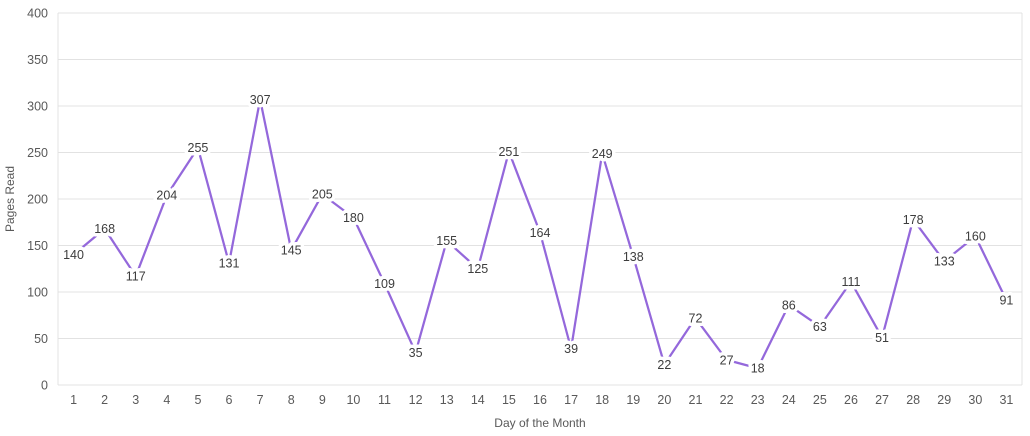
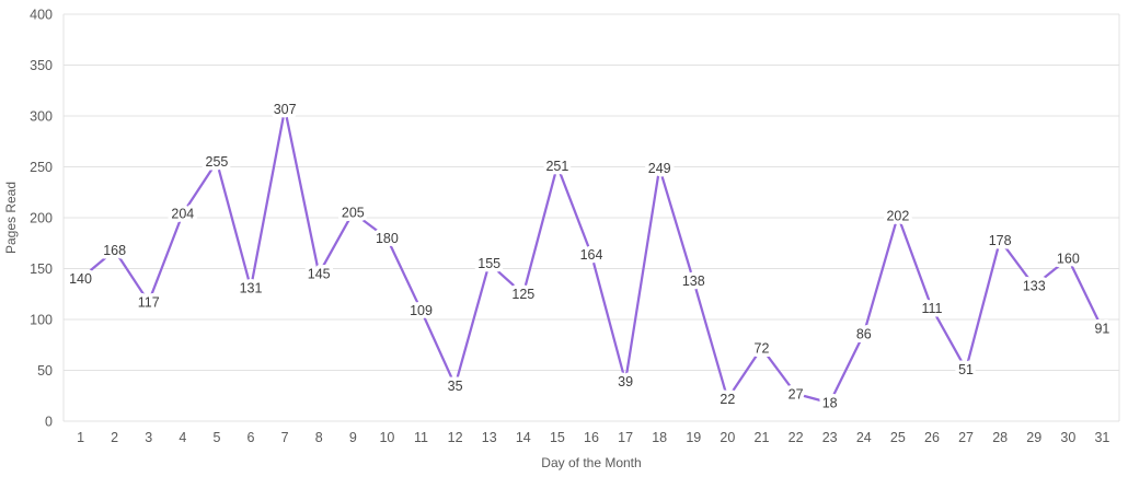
25: 63 -> 202
